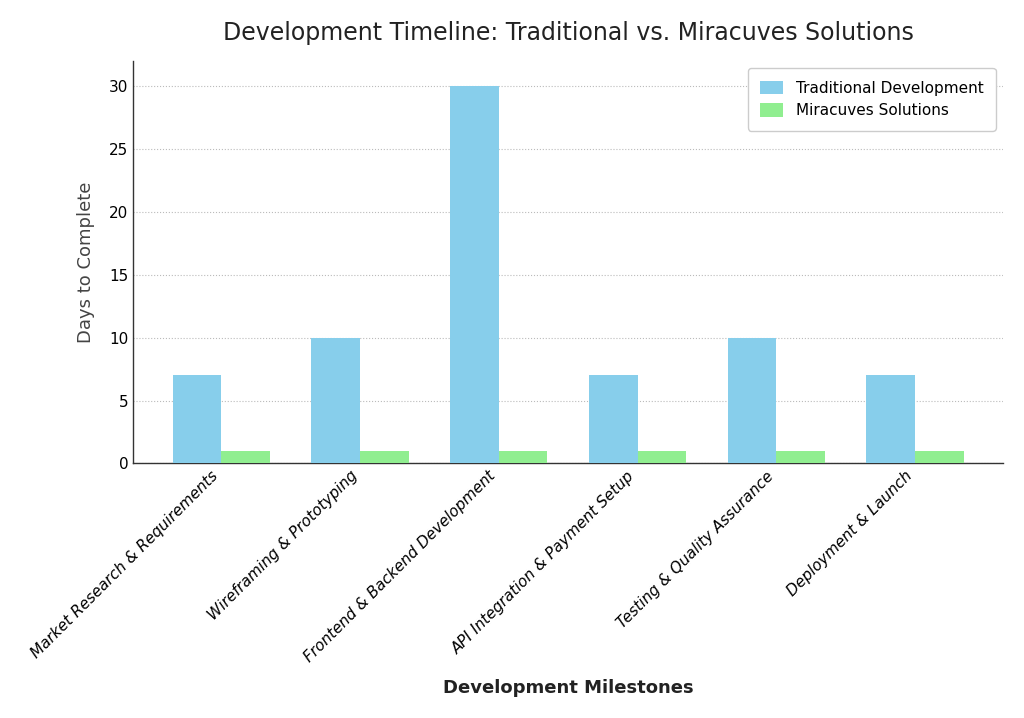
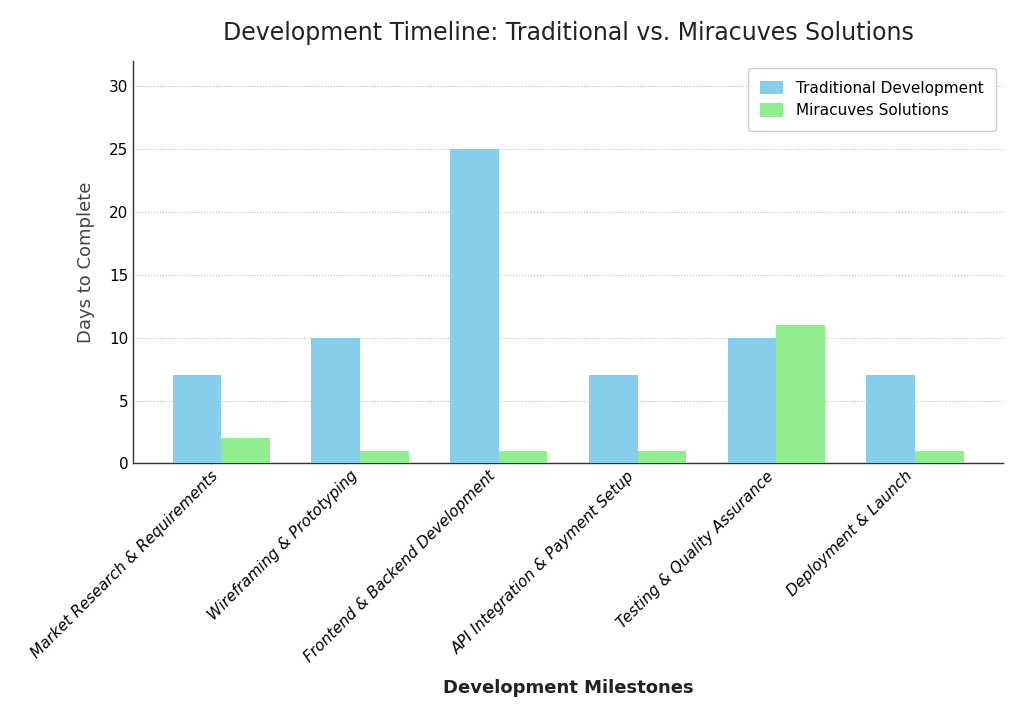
Miracuves Solutions/Market Research & Requirements: 1 -> 2
Traditional Development/Frontend & Backend Development: 30 -> 25
Miracuves Solutions/Testing & Quality Assurance: 1 -> 11
